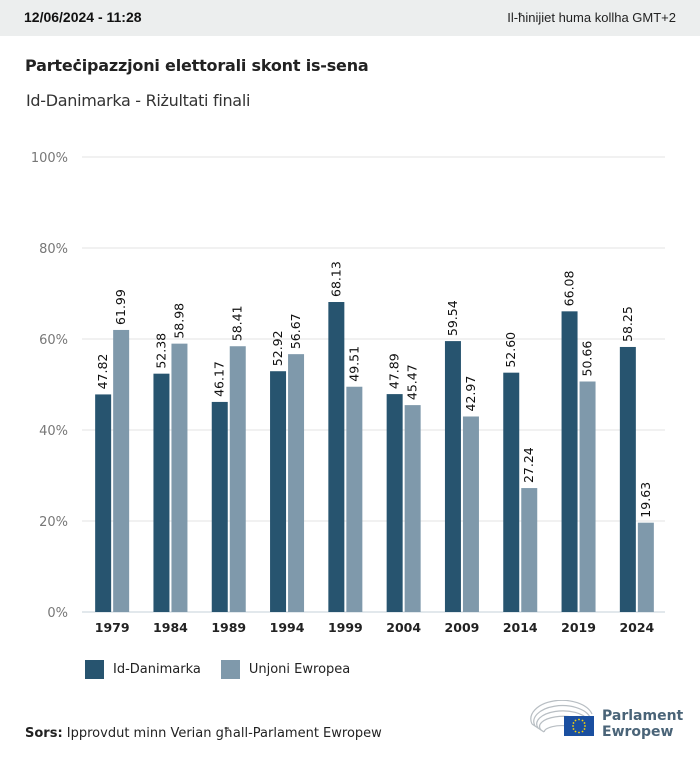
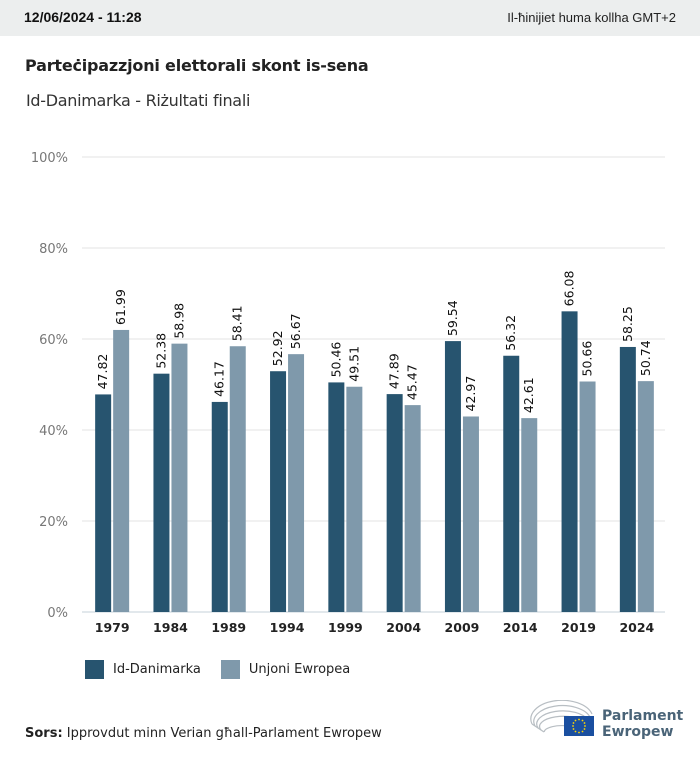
Id-Danimarka/1999: 68.13 -> 50.46
Id-Danimarka/2014: 52.60 -> 56.32
Unjoni Ewropea/2014: 27.24 -> 42.61
Unjoni Ewropea/2024: 19.63 -> 50.74
